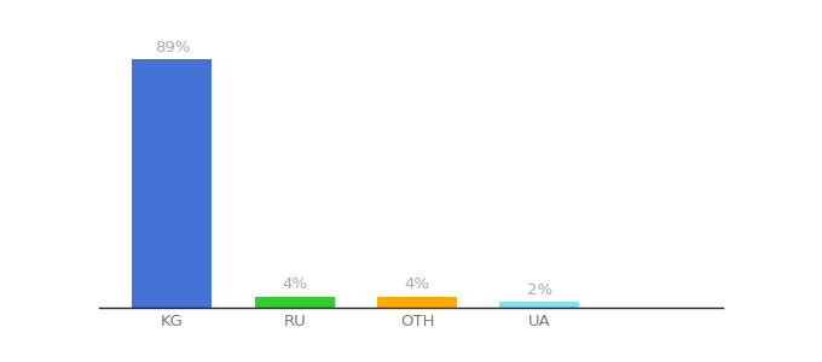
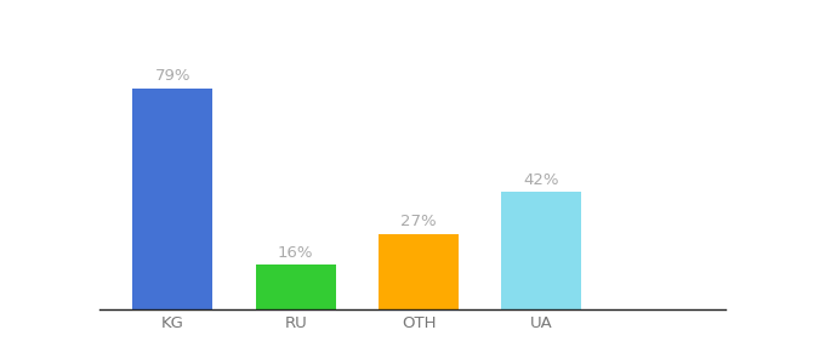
KG: 89% -> 79%
RU: 4% -> 16%
OTH: 4% -> 27%
UA: 2% -> 42%
